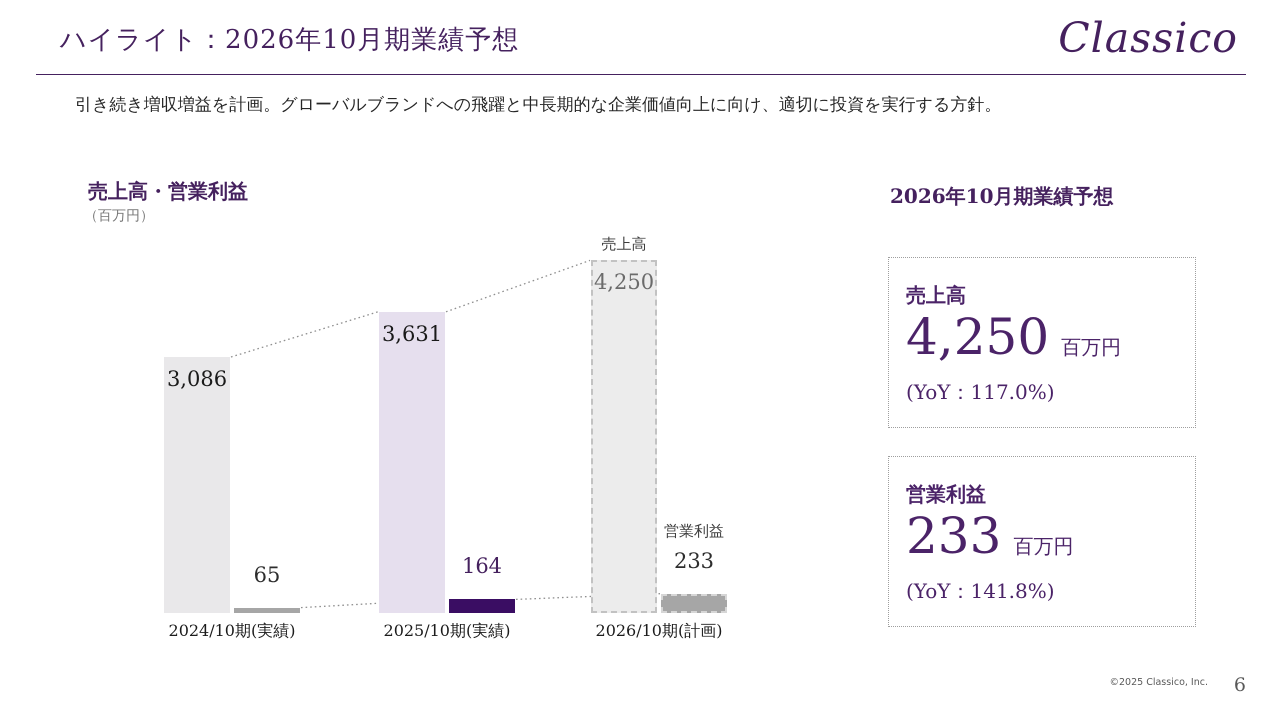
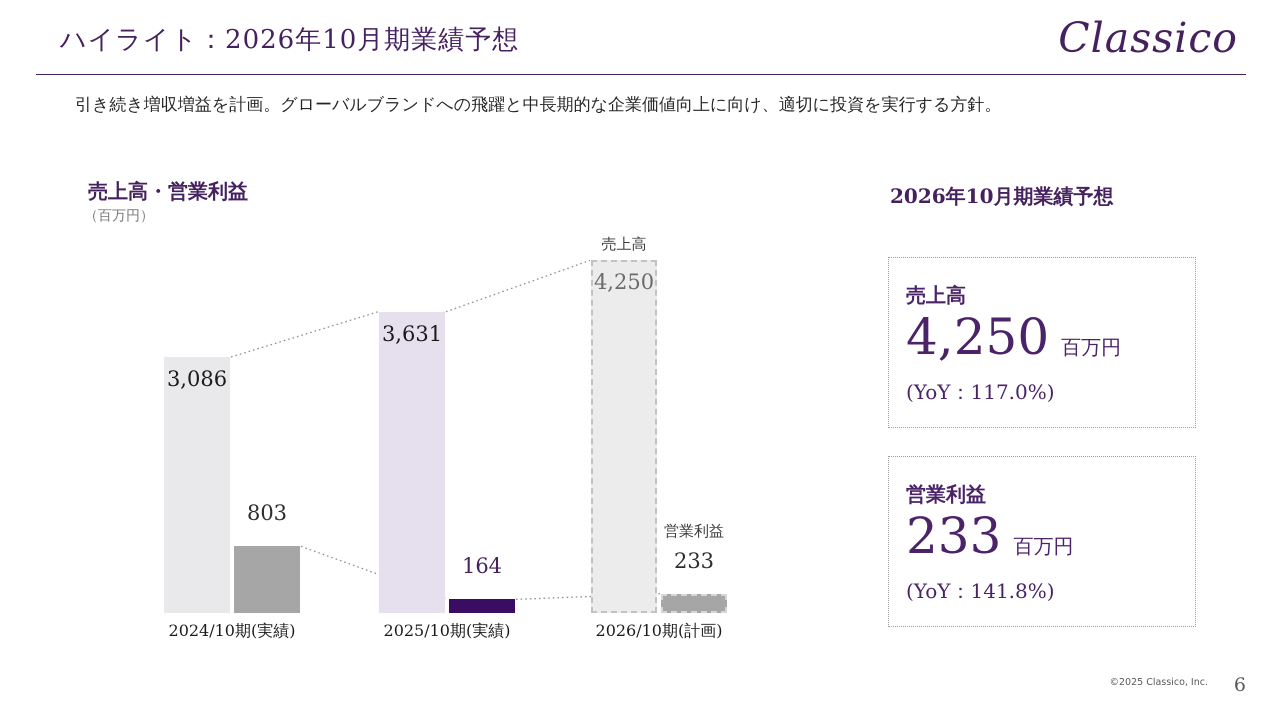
営業利益/2024/10期(実績): 65 -> 803
